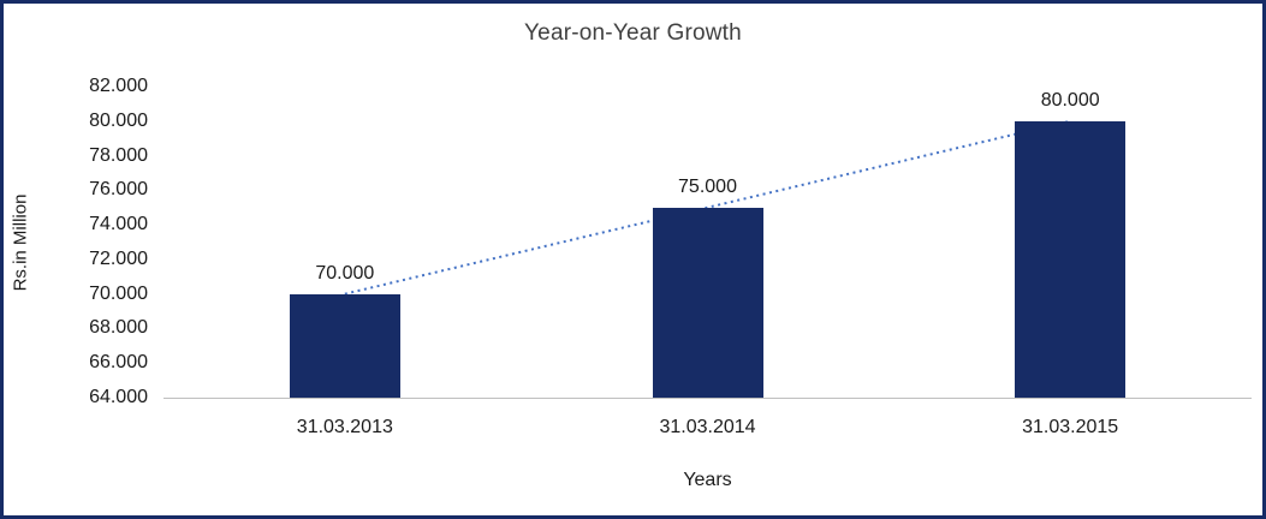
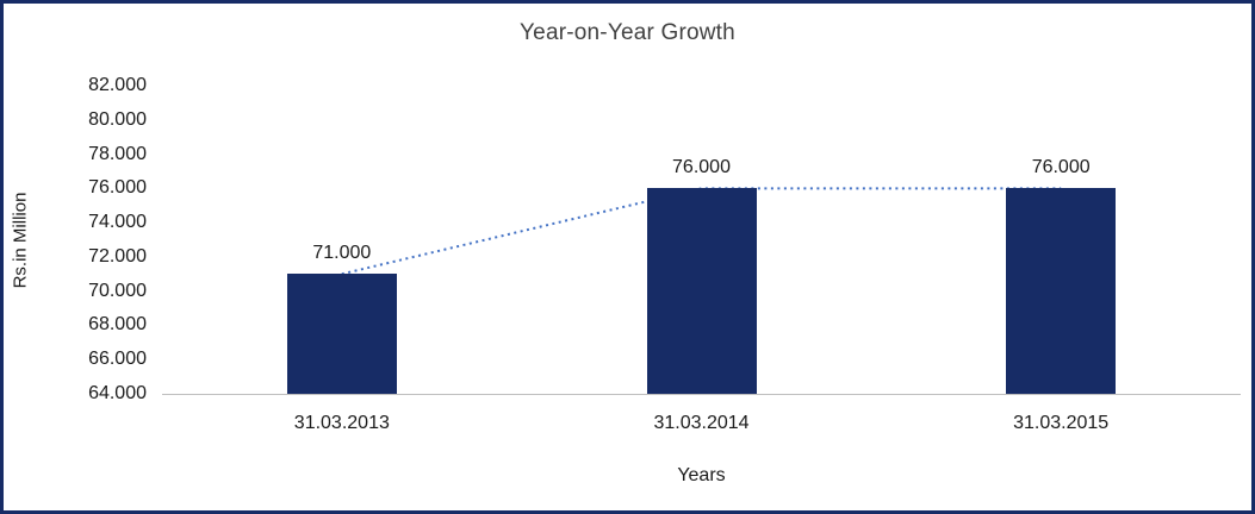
31.03.2013: 70.000 -> 71.000
31.03.2014: 75.000 -> 76.000
31.03.2015: 80.000 -> 76.000
